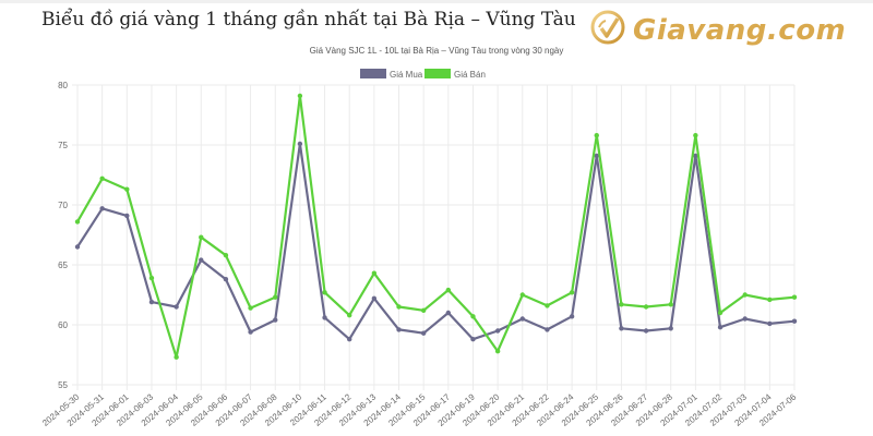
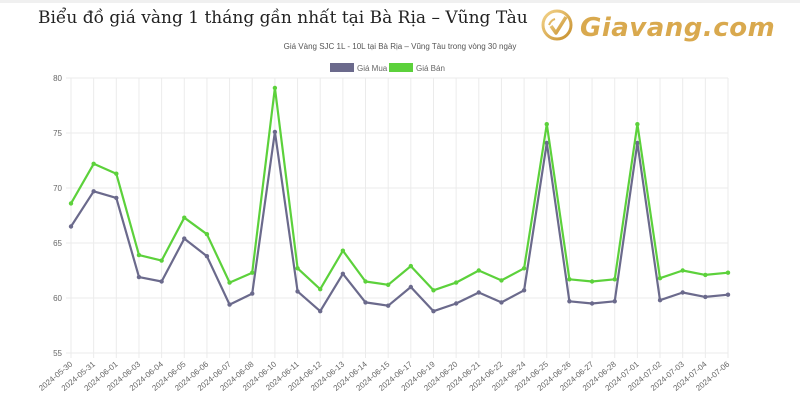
Giá Bán/2024-06-04: 57.3 -> 63.4
Giá Bán/2024-06-20: 57.8 -> 61.4
Giá Bán/2024-07-02: 61.0 -> 61.8
